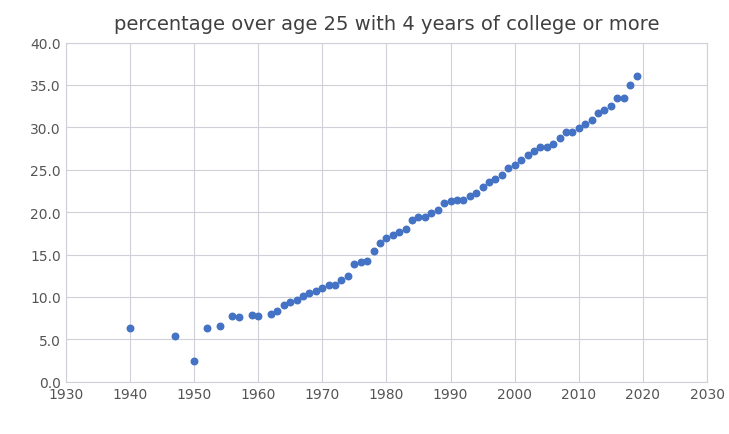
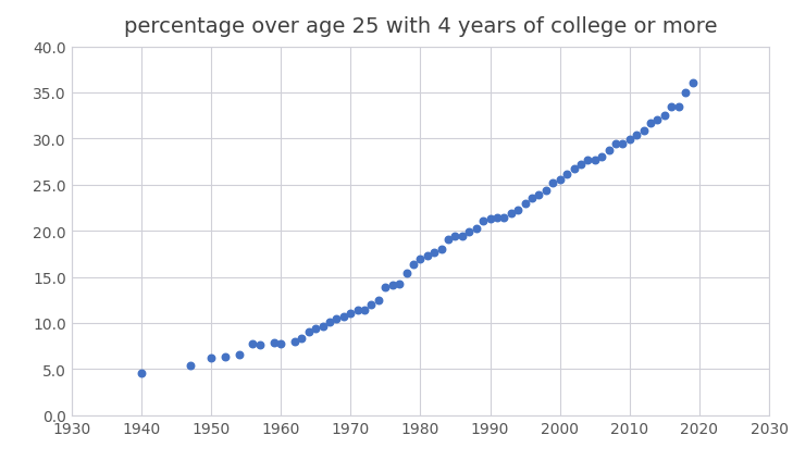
1940: 6.4 -> 4.6
1950: 2.4 -> 6.2
